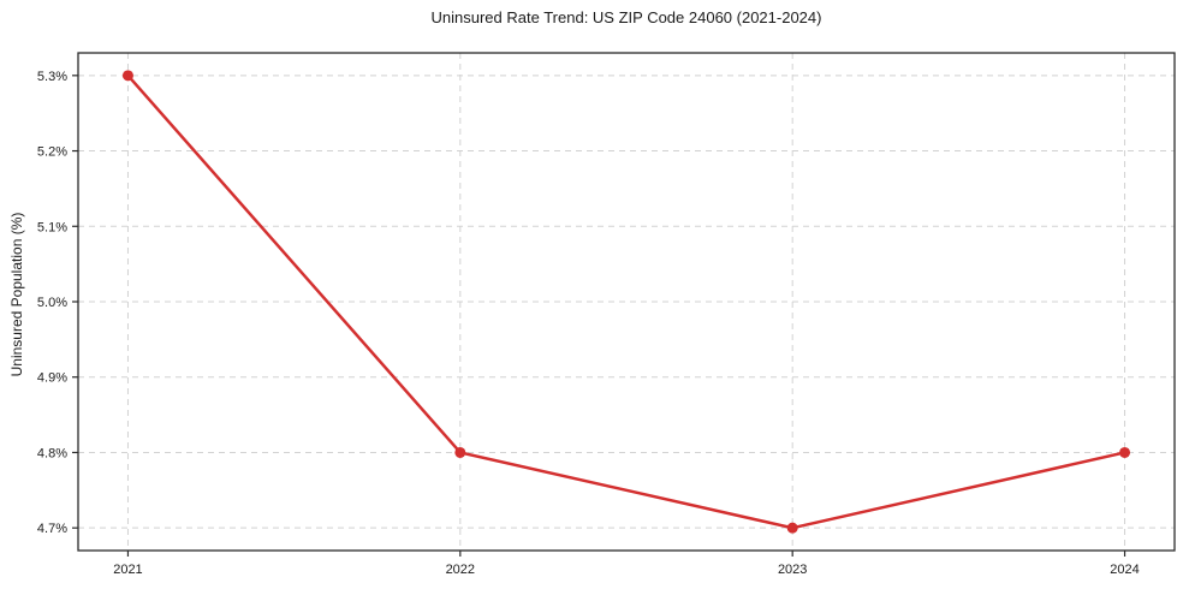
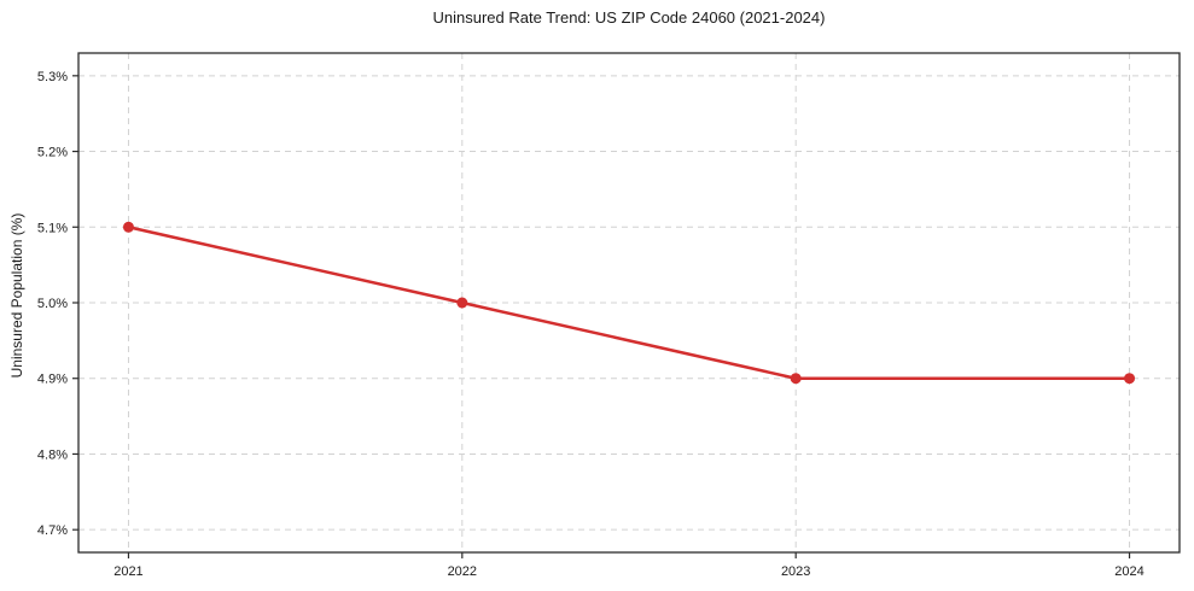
2021: 5.3% -> 5.1%
2022: 4.8% -> 5.0%
2023: 4.7% -> 4.9%
2024: 4.8% -> 4.9%
